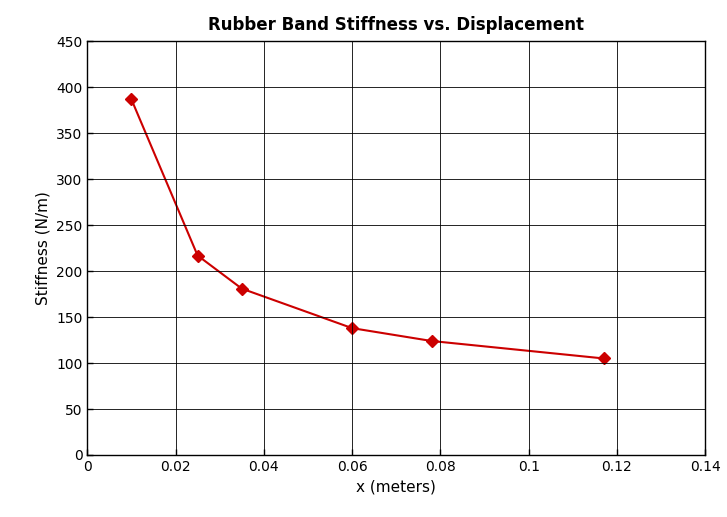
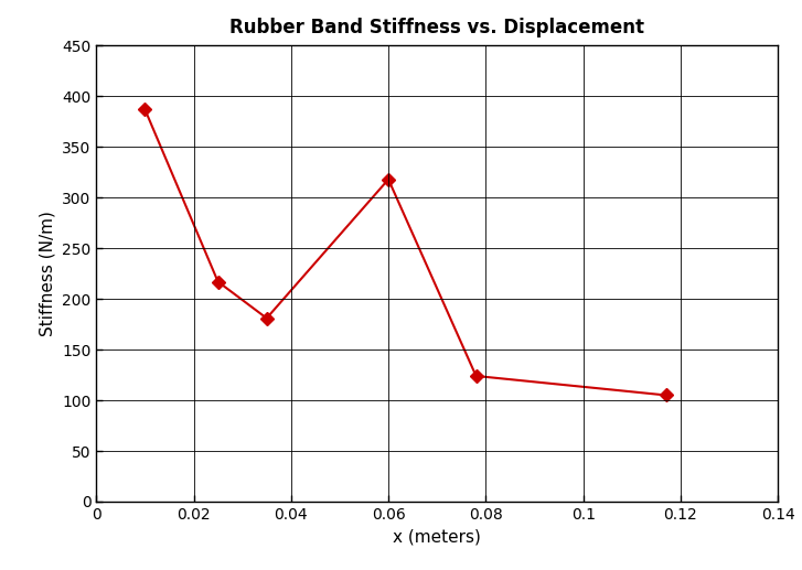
0.06: 138 -> 318
